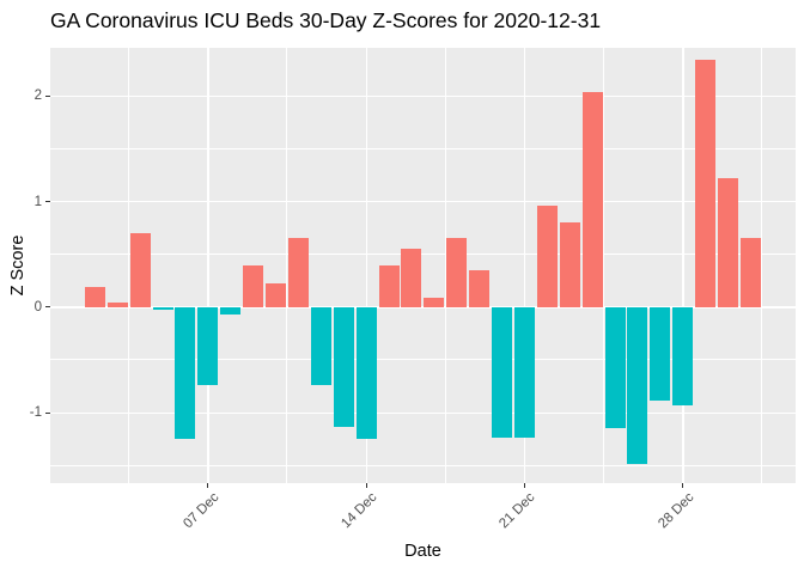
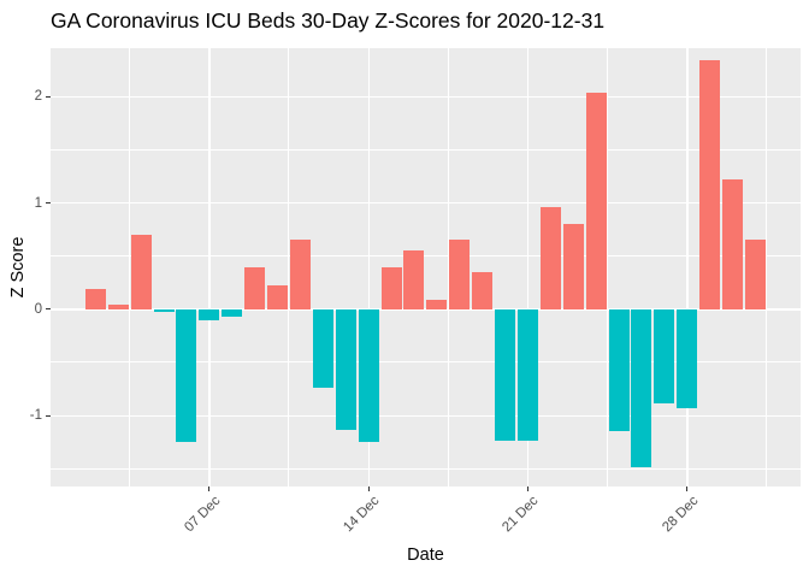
07 Dec: -0.7 -> -0.1
